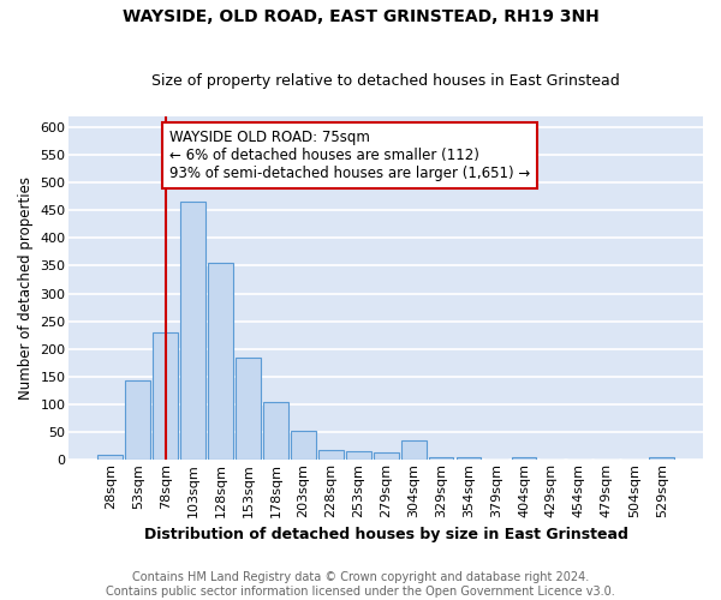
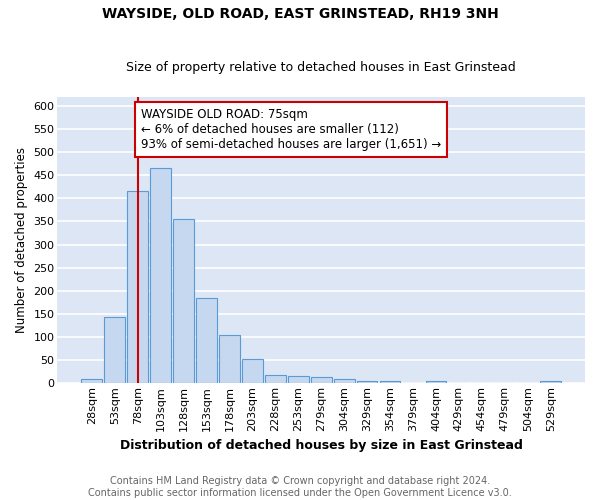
78sqm: 230 -> 415
304sqm: 35 -> 10
